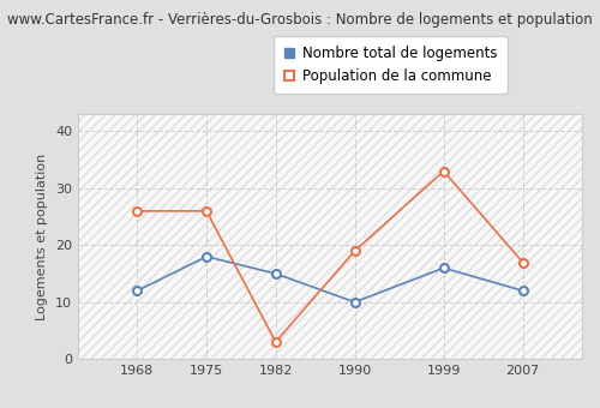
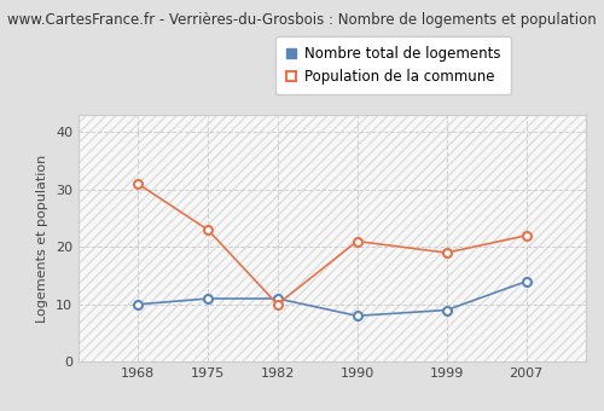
Nombre total de logements/1968: 12 -> 10
Population de la commune/1968: 26 -> 31
Nombre total de logements/1975: 18 -> 11
Population de la commune/1975: 26 -> 23
Nombre total de logements/1982: 15 -> 11
Population de la commune/1982: 3 -> 10
Nombre total de logements/1990: 10 -> 8
Population de la commune/1990: 19 -> 21
Nombre total de logements/1999: 16 -> 9
Population de la commune/1999: 33 -> 19
Nombre total de logements/2007: 12 -> 14
Population de la commune/2007: 17 -> 22
